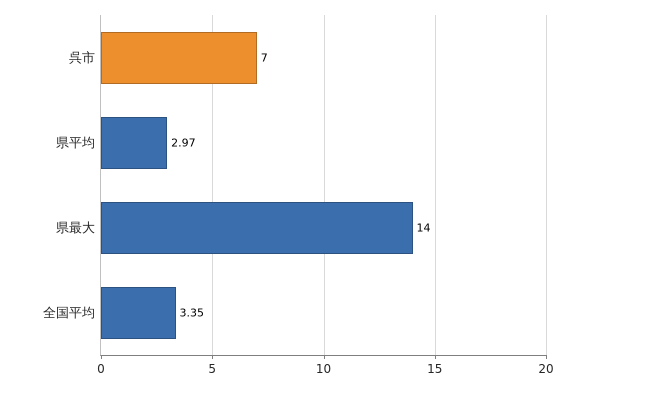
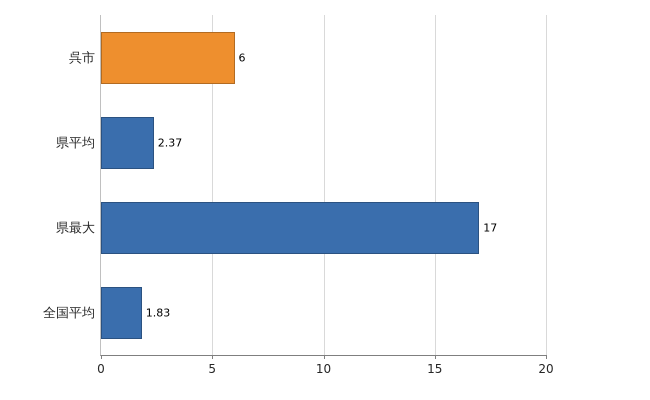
呉市: 7 -> 6
県平均: 2.97 -> 2.37
県最大: 14 -> 17
全国平均: 3.35 -> 1.83
